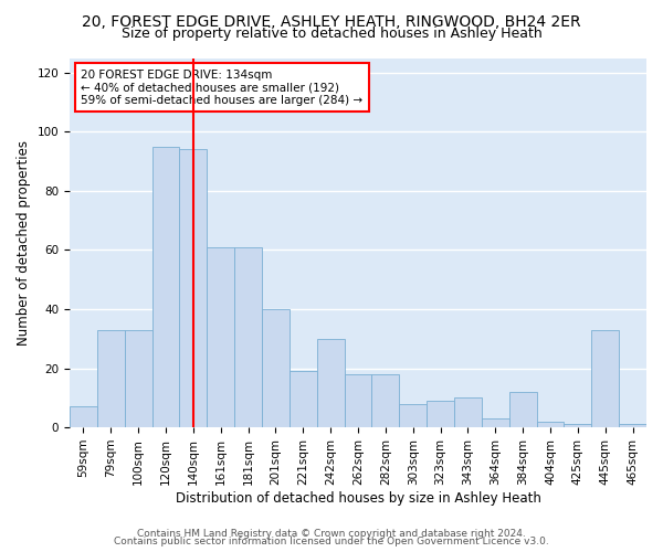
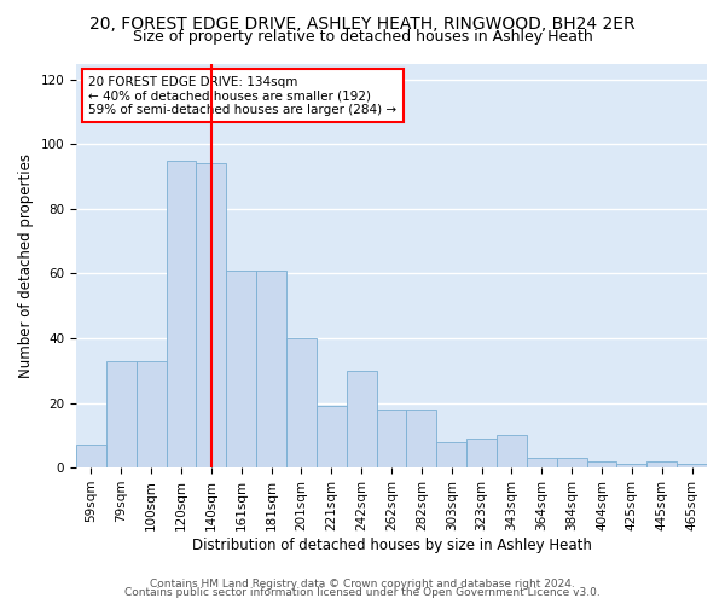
384sqm: 12 -> 3
445sqm: 33 -> 2
